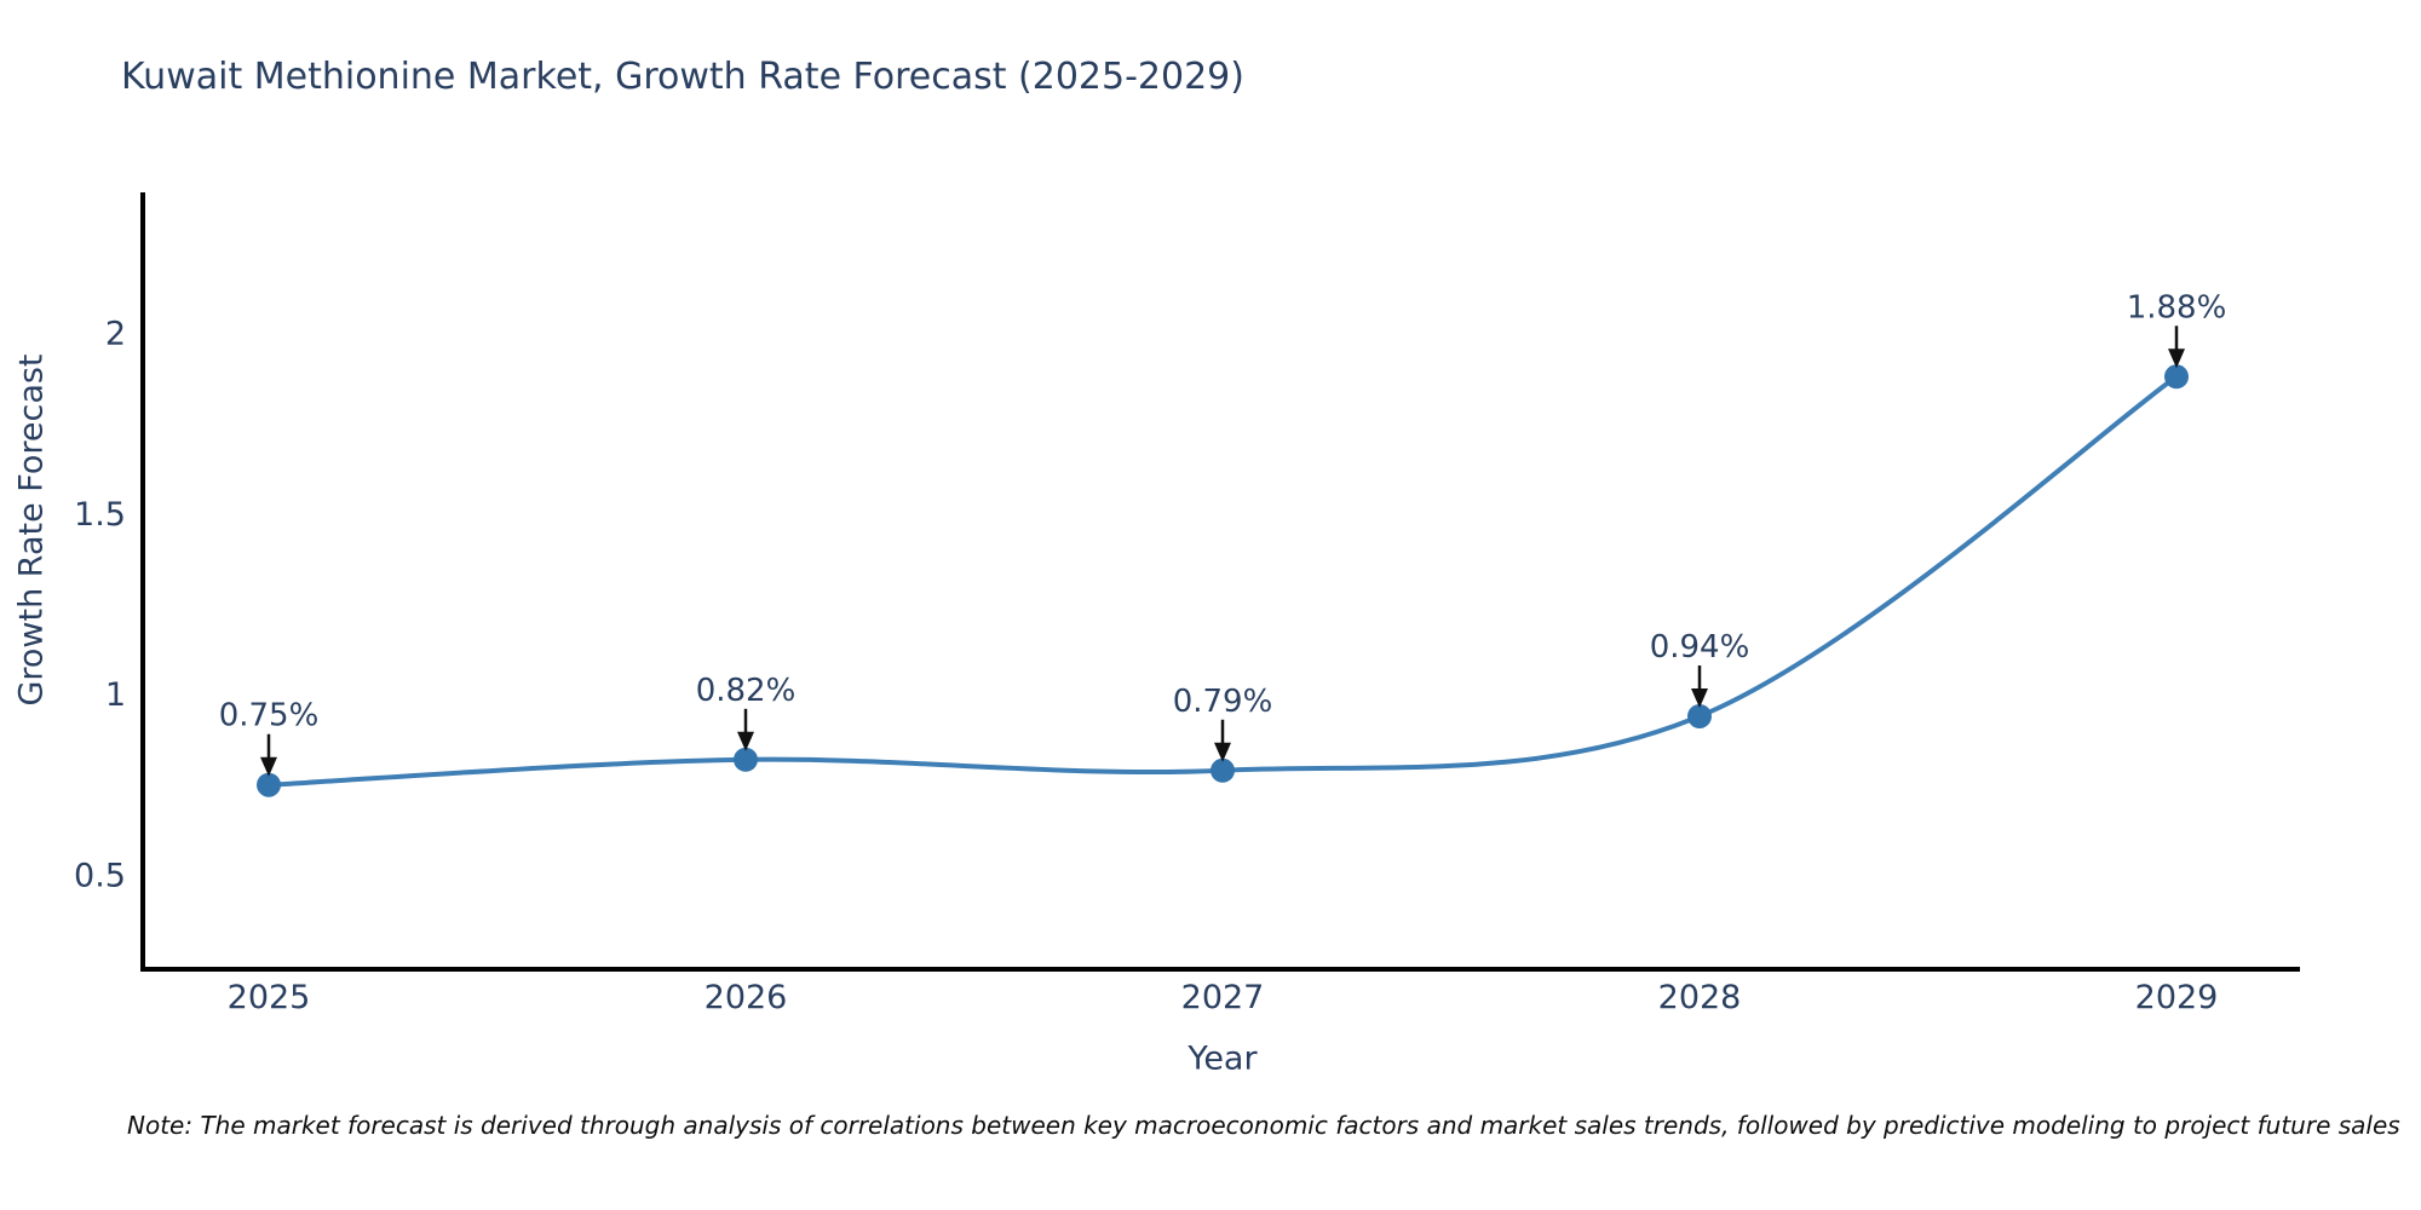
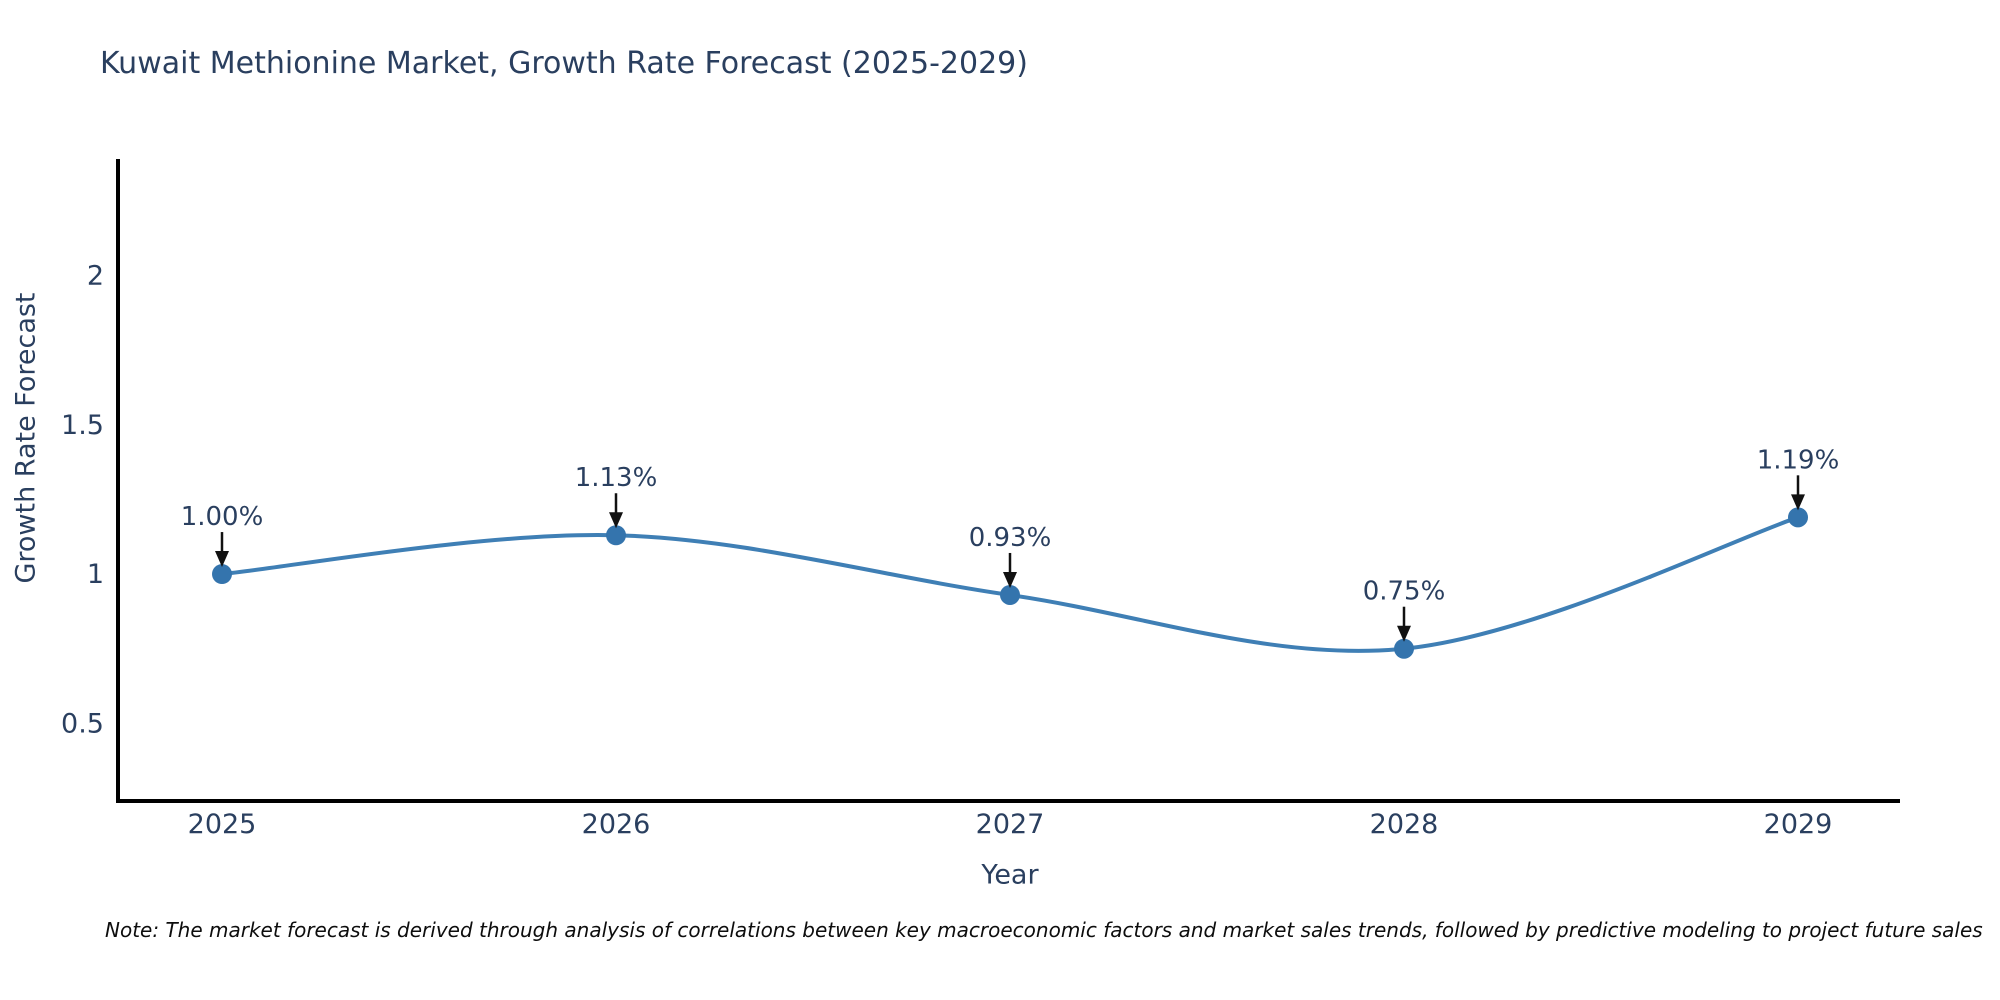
2025: 0.75% -> 1.00%
2026: 0.82% -> 1.13%
2027: 0.79% -> 0.93%
2028: 0.94% -> 0.75%
2029: 1.88% -> 1.19%
